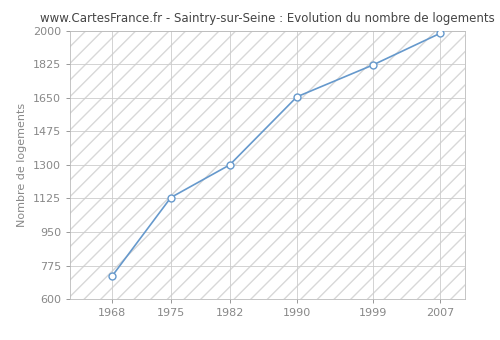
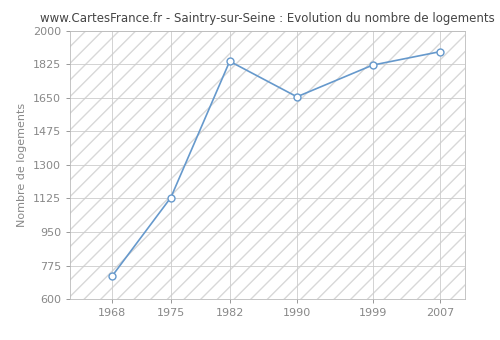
1982: 1300 -> 1840
2007: 1980 -> 1890
